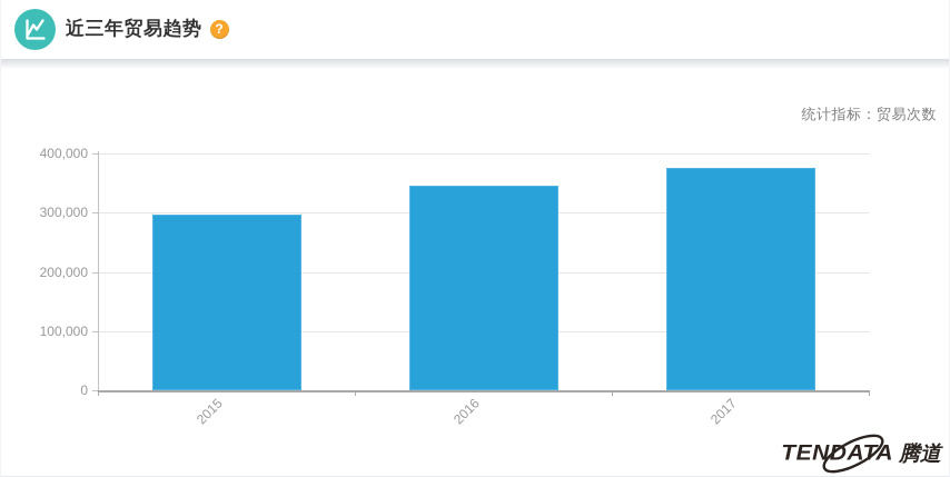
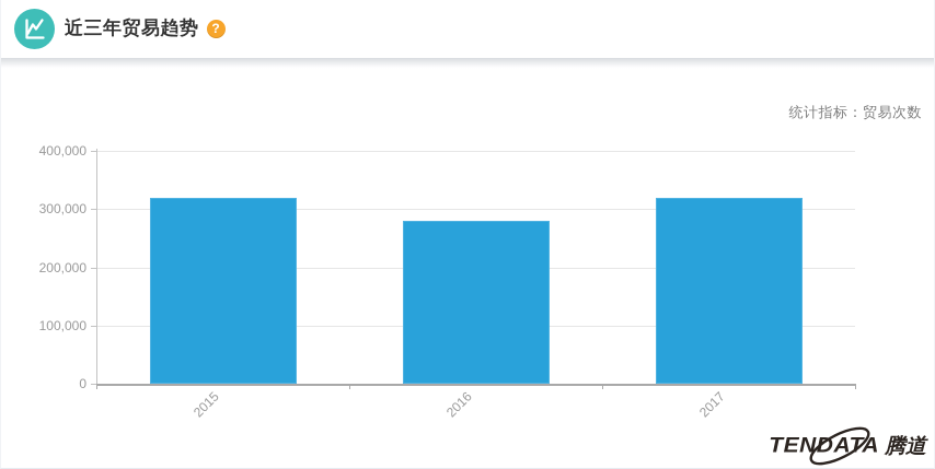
2015: 300000 -> 320000
2016: 350000 -> 280000
2017: 380000 -> 320000
